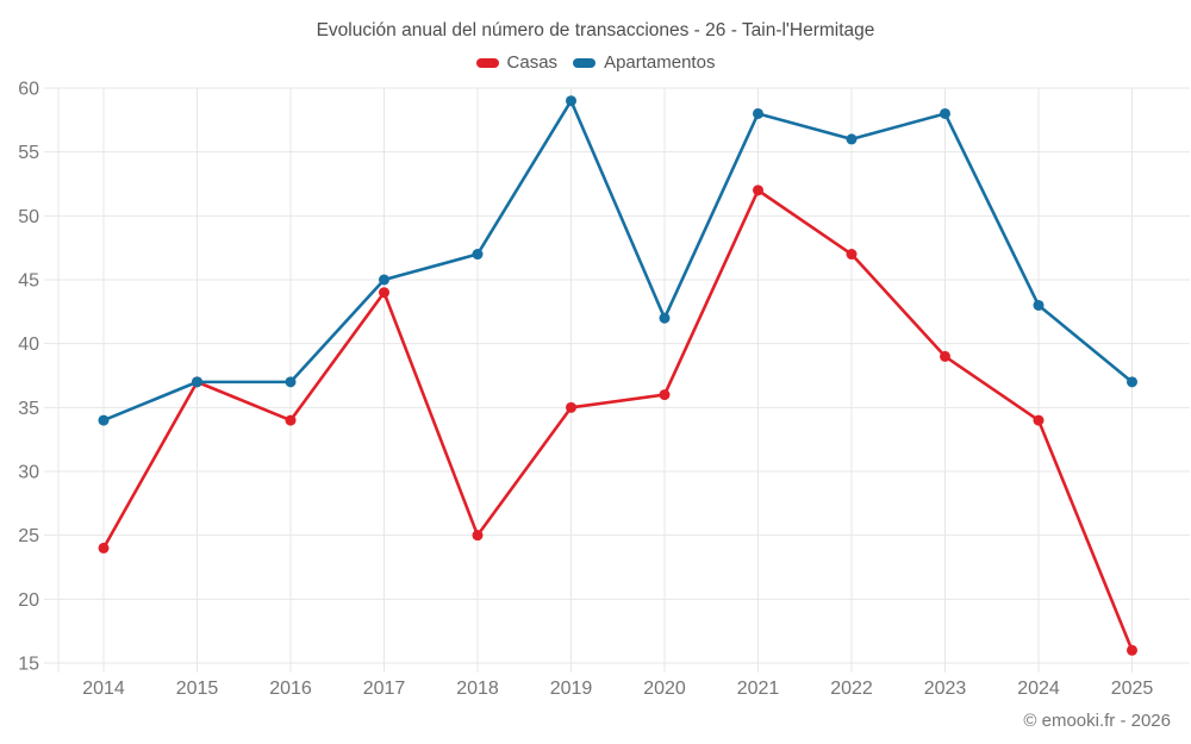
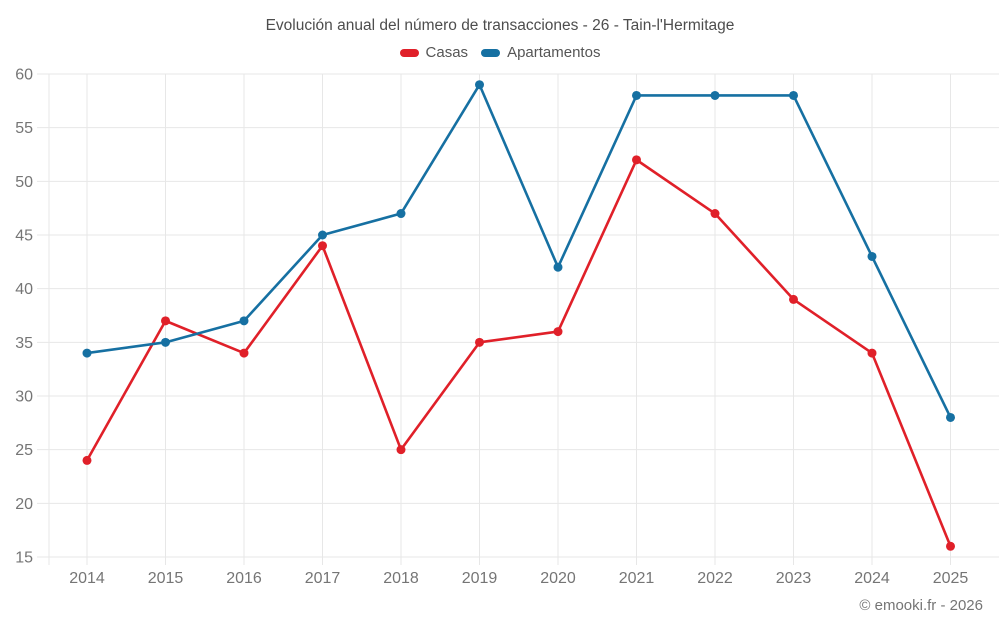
Apartamentos/2015: 37 -> 35
Apartamentos/2022: 56 -> 58
Apartamentos/2025: 37 -> 28
